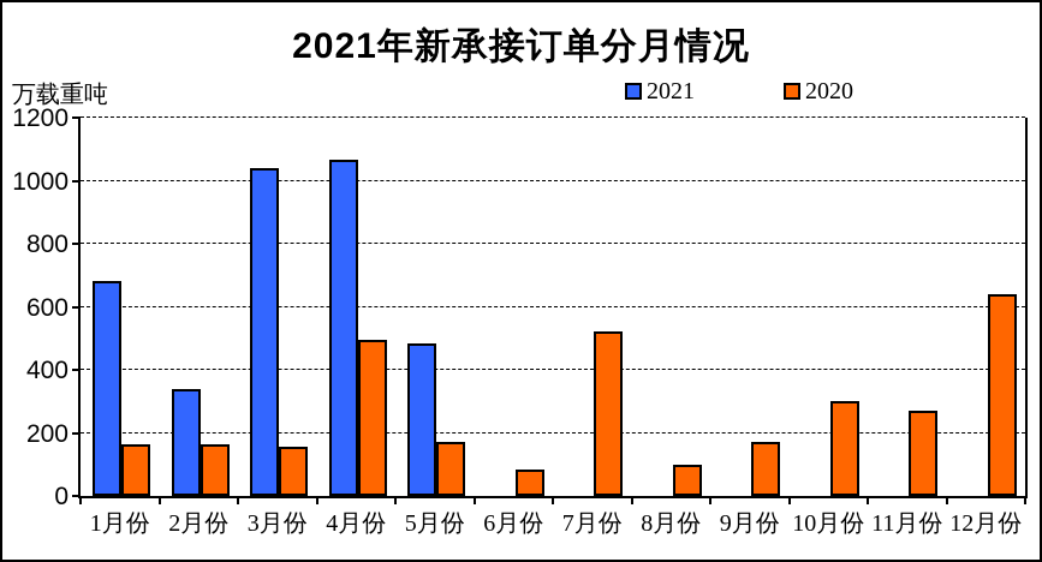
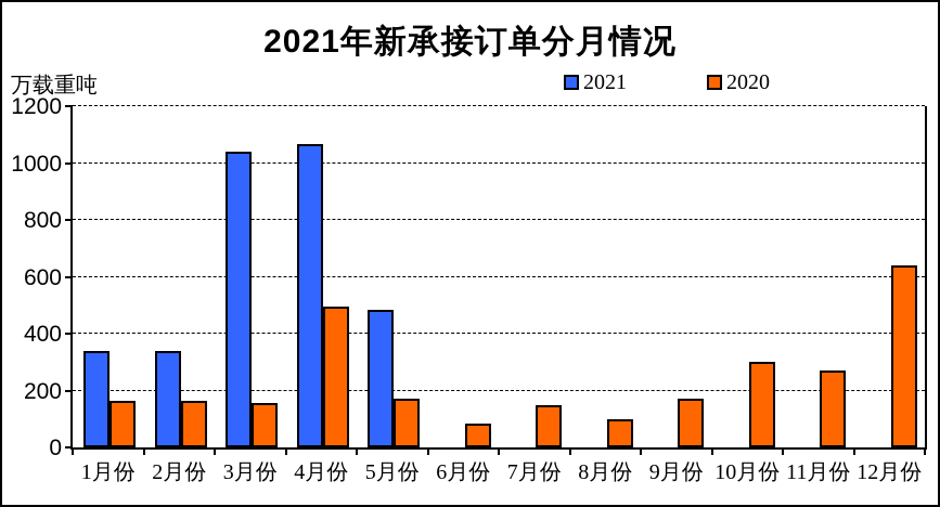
2021/1月份: 680 -> 340
2020/7月份: 520 -> 150
